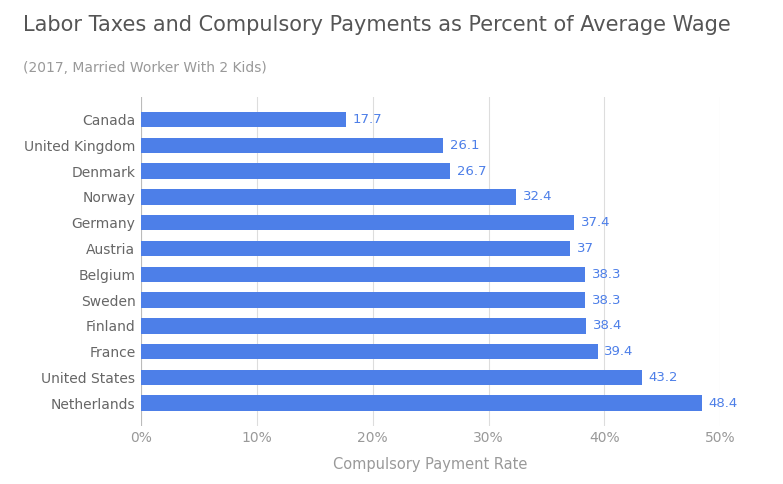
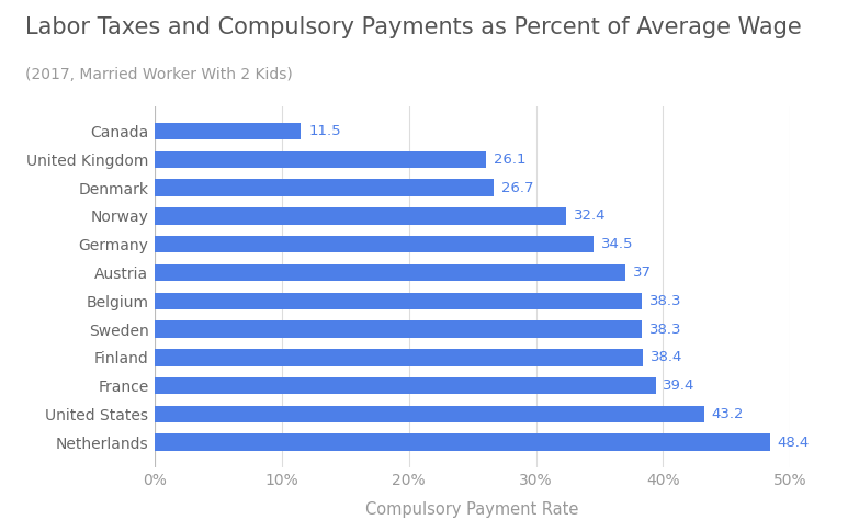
Canada: 17.7 -> 11.5
Germany: 37.4 -> 34.5
